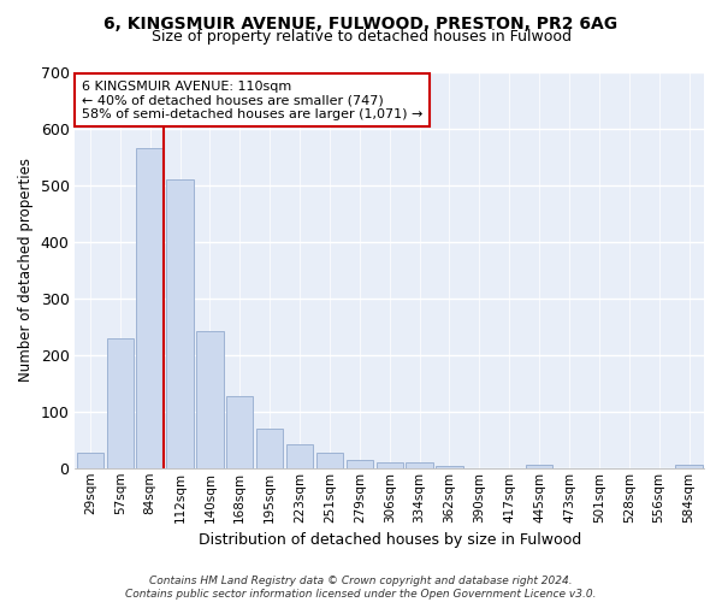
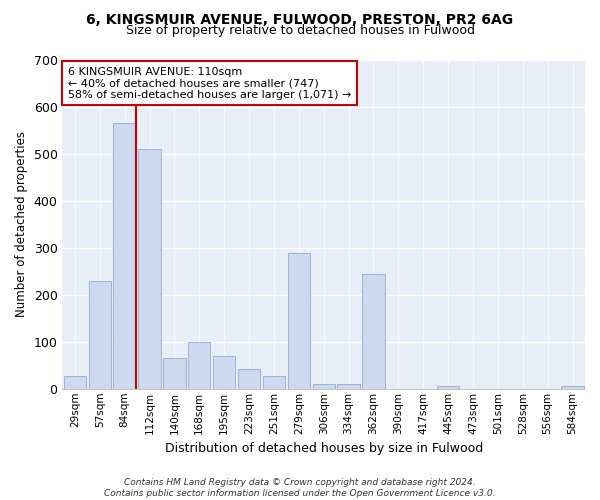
140sqm: 242 -> 65
168sqm: 127 -> 100
279sqm: 14 -> 290
362sqm: 4 -> 245
